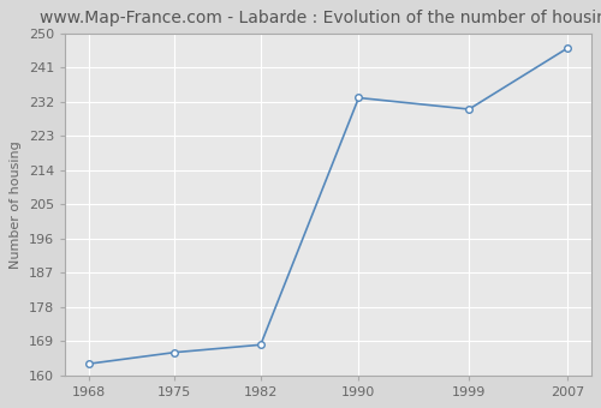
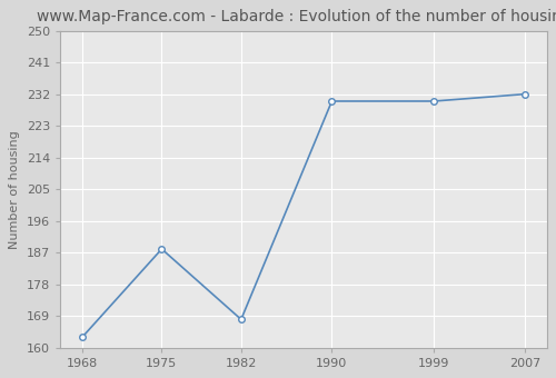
1975: 166 -> 188
1990: 233 -> 230
2007: 246 -> 232
